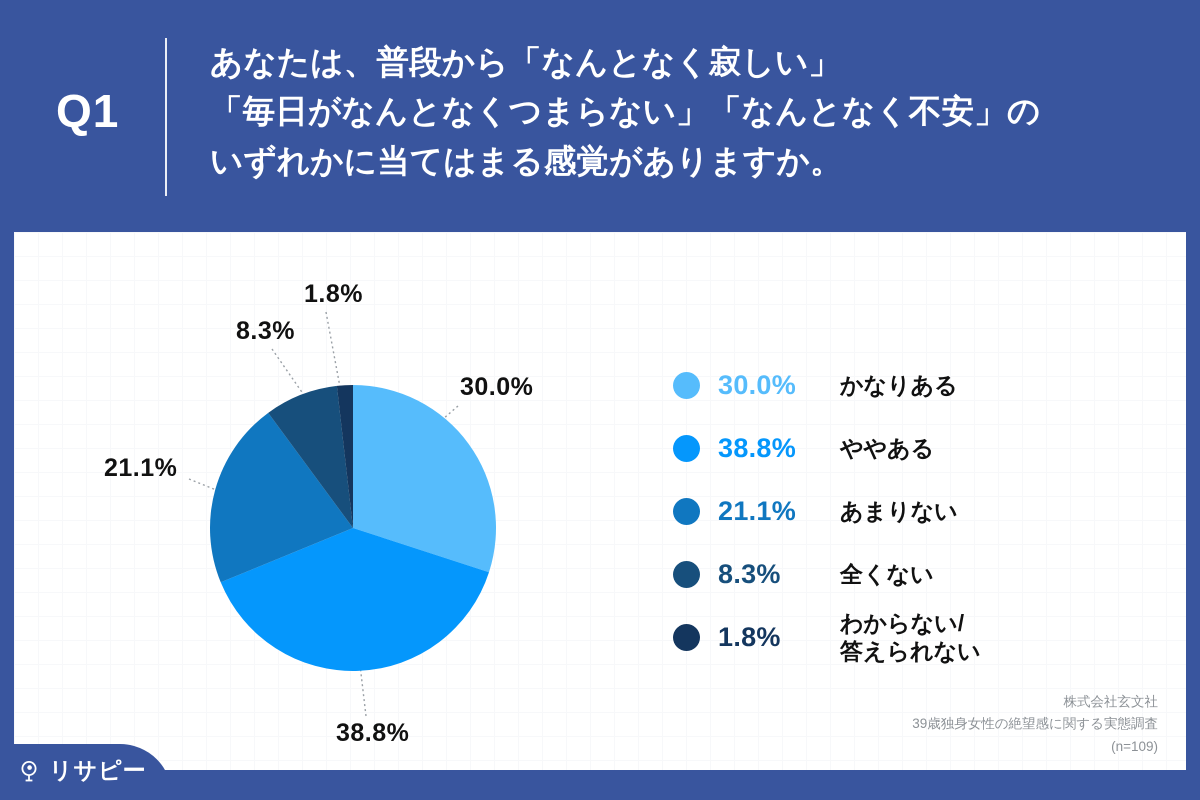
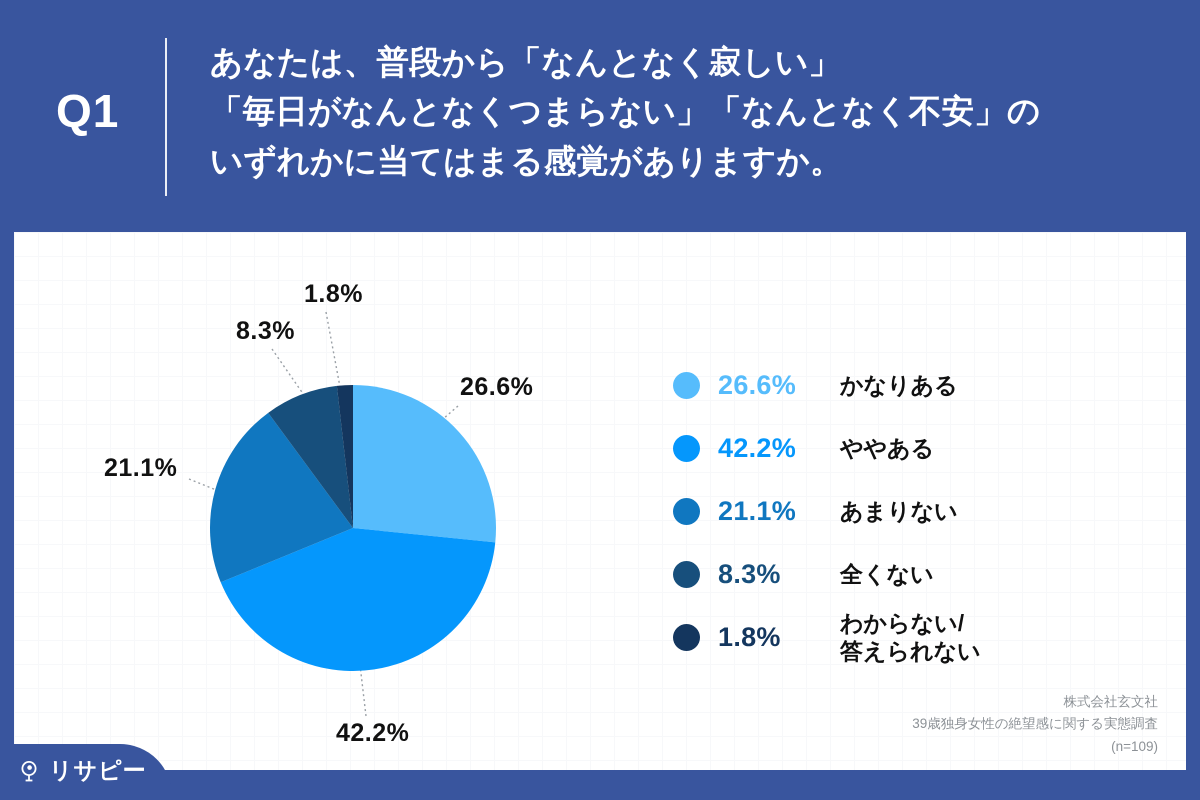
かなりある: 30.0% -> 26.6%
ややある: 38.8% -> 42.2%
